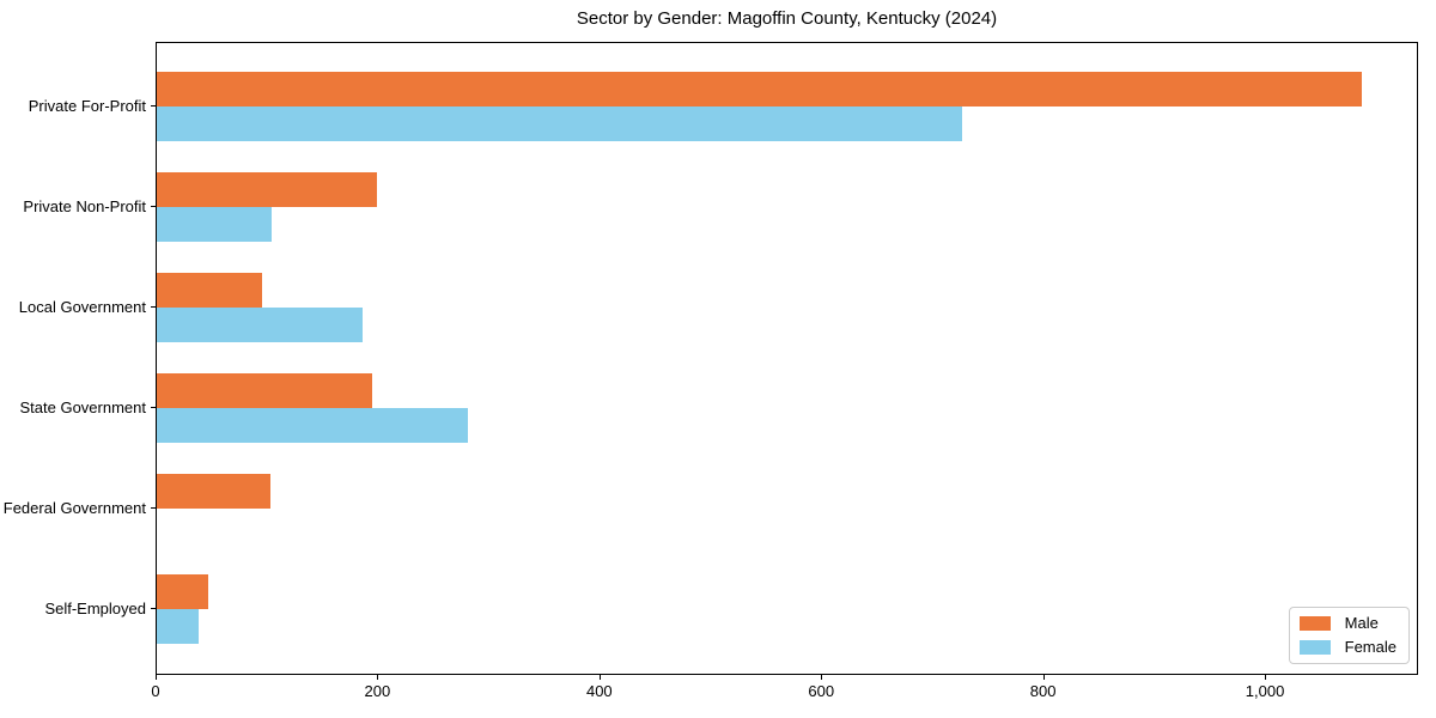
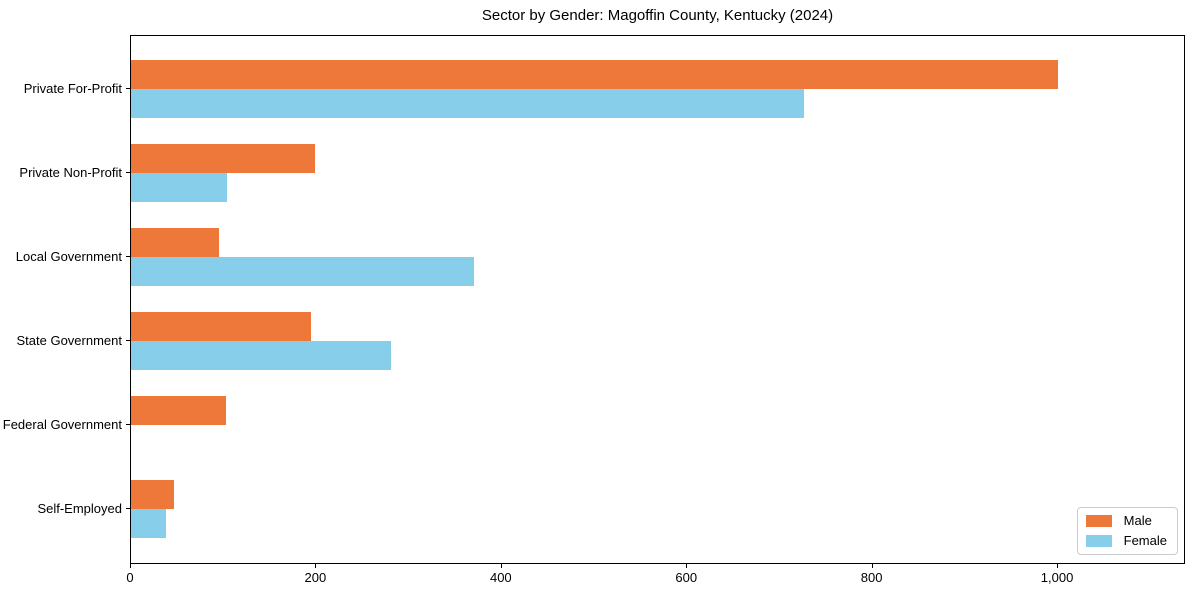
Male/Private For-Profit: 1090 -> 1000
Female/Local Government: 190 -> 370
